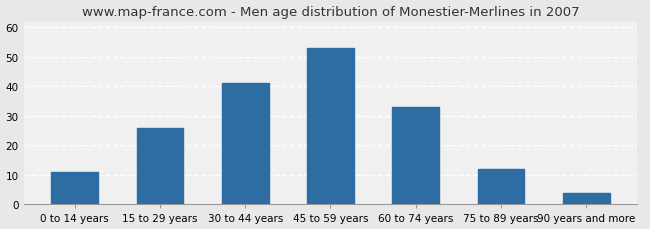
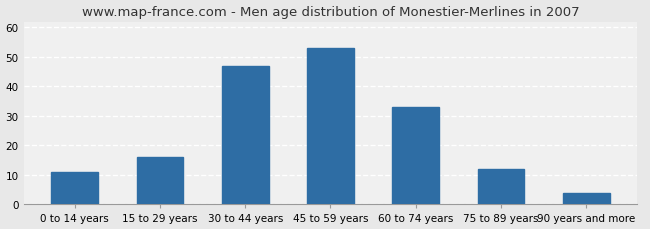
15 to 29 years: 26 -> 16
30 to 44 years: 41 -> 47
